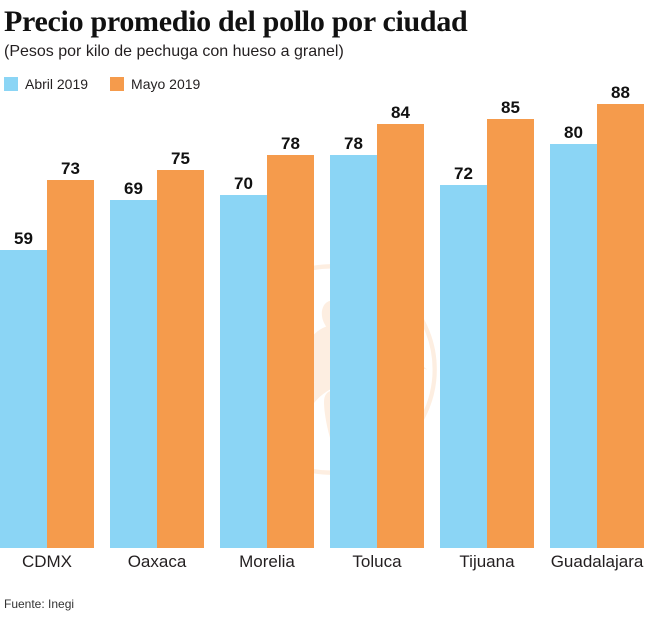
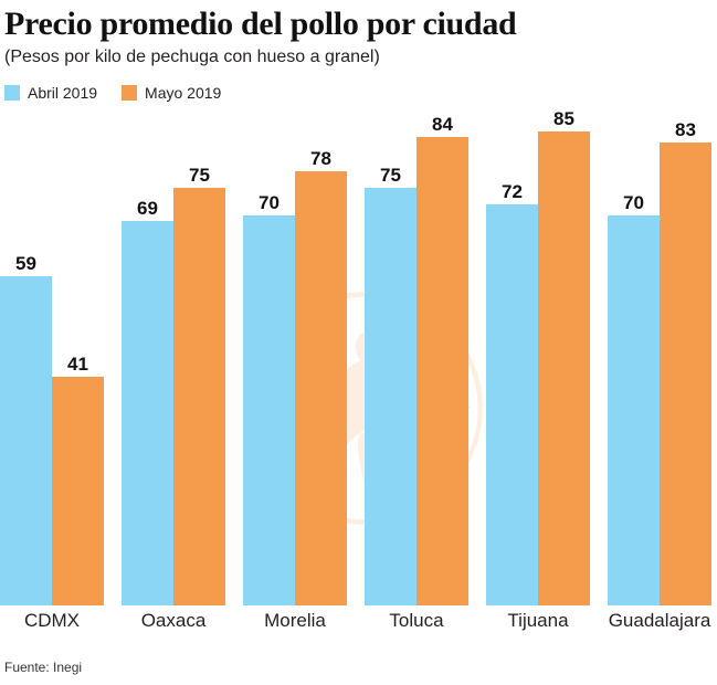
Mayo 2019/CDMX: 73 -> 41
Abril 2019/Toluca: 78 -> 75
Abril 2019/Guadalajara: 80 -> 70
Mayo 2019/Guadalajara: 88 -> 83
